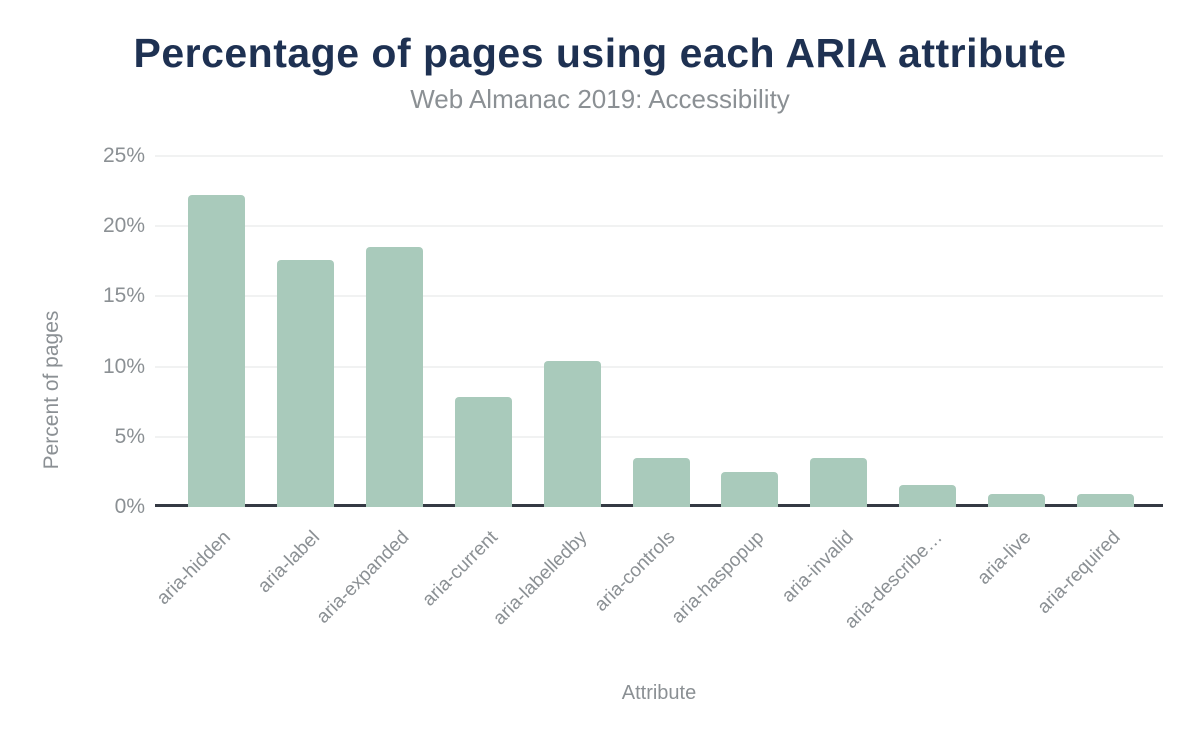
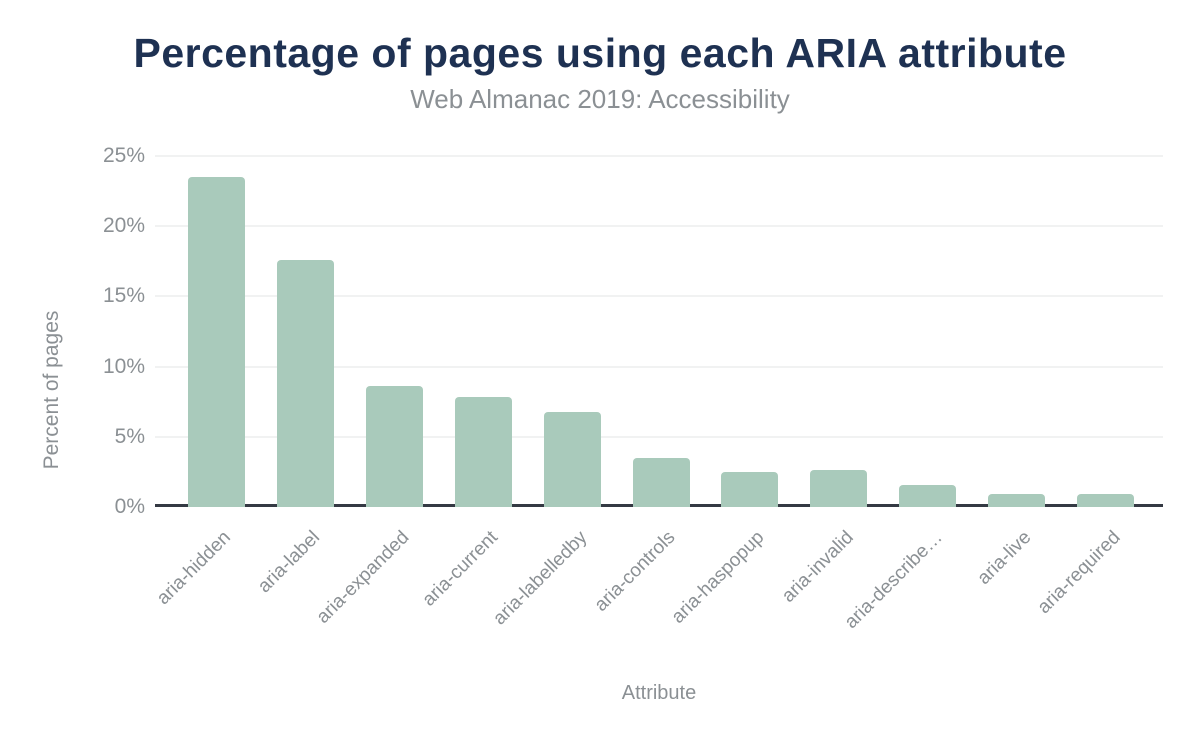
aria-hidden: 22.2% -> 23.5%
aria-expanded: 18.5% -> 8.6%
aria-labelledby: 10.4% -> 6.8%
aria-invalid: 3.5% -> 2.6%
